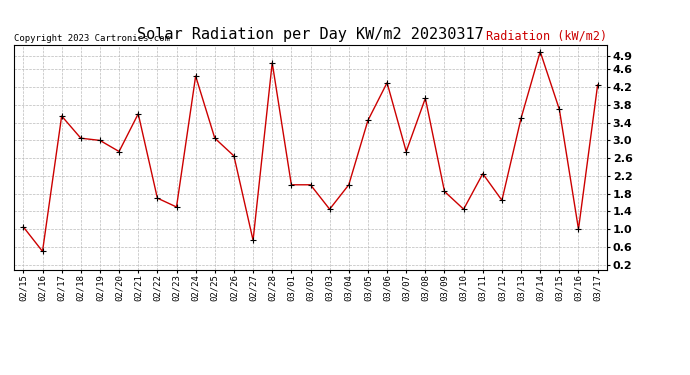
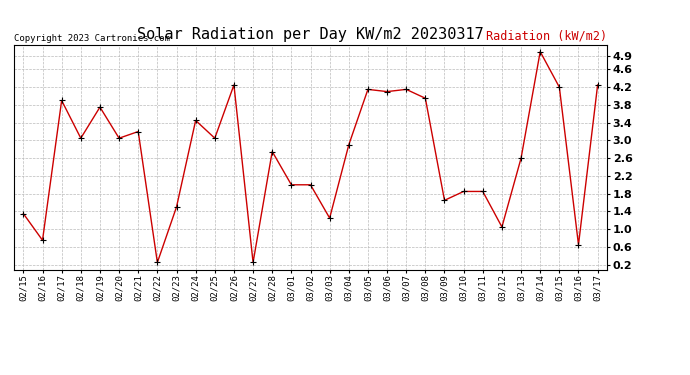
02/15: 1.05 -> 1.35
02/16: 0.50 -> 0.75
02/17: 3.55 -> 3.90
02/19: 3.00 -> 3.75
02/20: 2.75 -> 3.05
02/21: 3.60 -> 3.20
02/22: 1.70 -> 0.25
02/24: 4.45 -> 3.45
02/26: 2.65 -> 4.25
02/27: 0.75 -> 0.25
02/28: 4.75 -> 2.75
03/03: 1.45 -> 1.25
03/04: 2.00 -> 2.90
03/05: 3.45 -> 4.15
03/06: 4.30 -> 4.10
03/07: 2.75 -> 4.15
03/09: 1.85 -> 1.65
03/10: 1.45 -> 1.85
03/11: 2.25 -> 1.85
03/12: 1.65 -> 1.05
03/13: 3.50 -> 2.60
03/15: 3.70 -> 4.20
03/16: 1.00 -> 0.65
